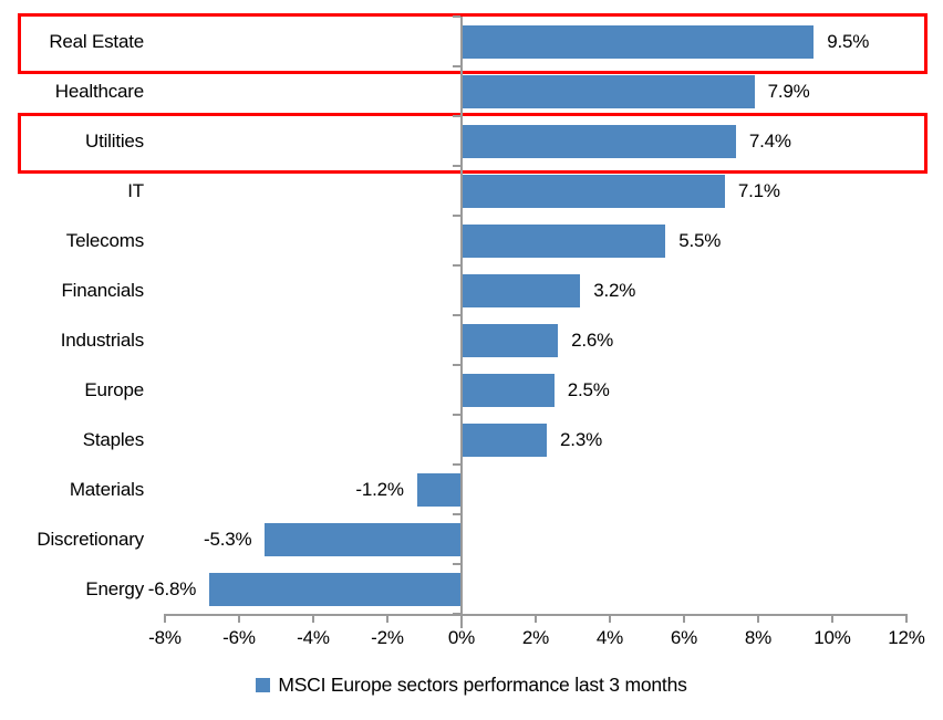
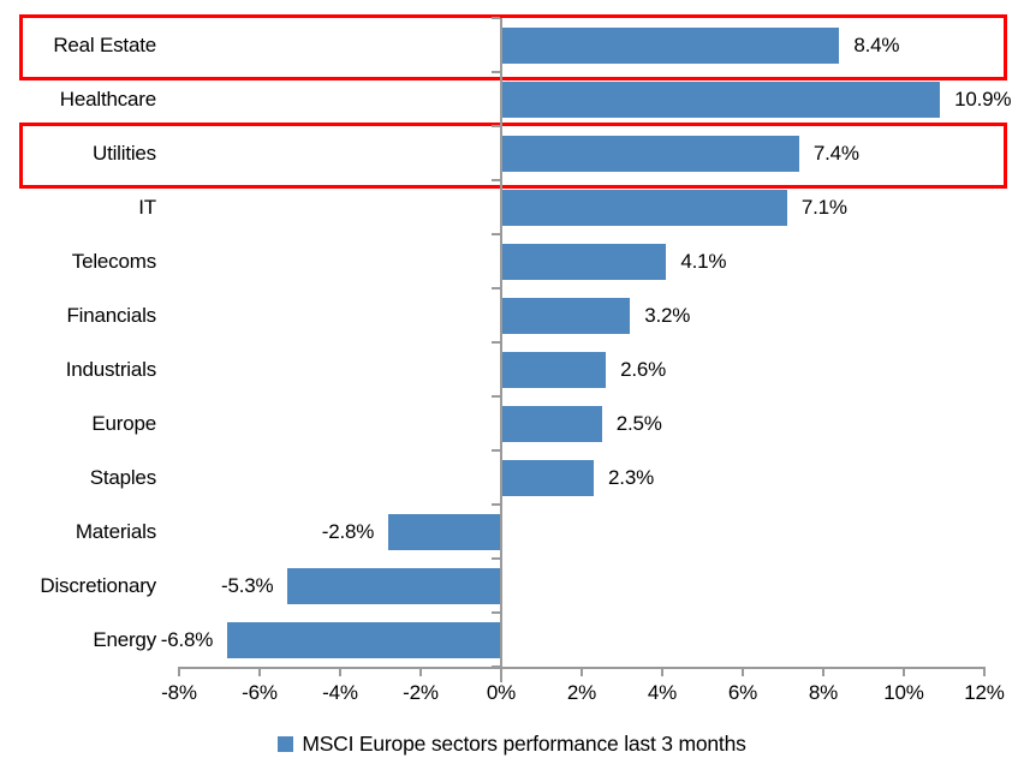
Real Estate: 9.5% -> 8.4%
Healthcare: 7.9% -> 10.9%
Telecoms: 5.5% -> 4.1%
Materials: -1.2% -> -2.8%
